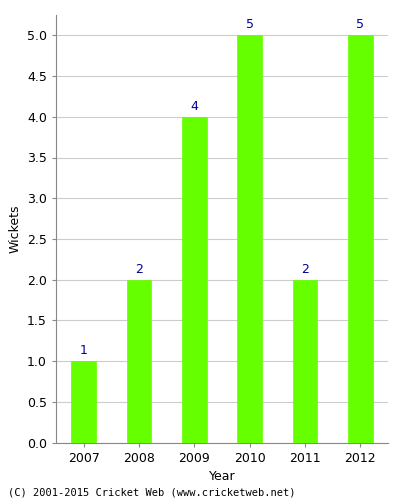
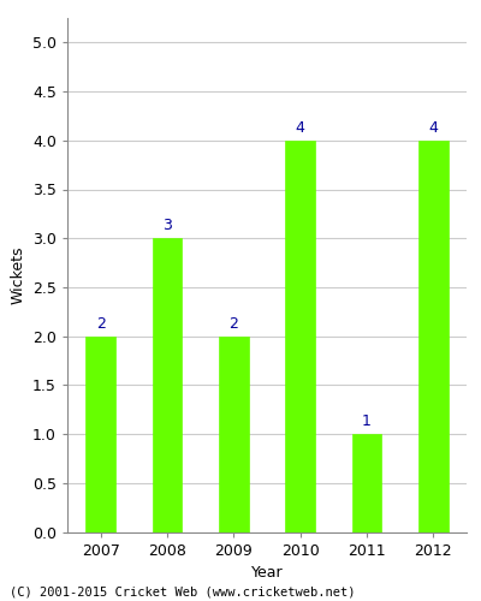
2007: 1 -> 2
2008: 2 -> 3
2009: 4 -> 2
2010: 5 -> 4
2011: 2 -> 1
2012: 5 -> 4
